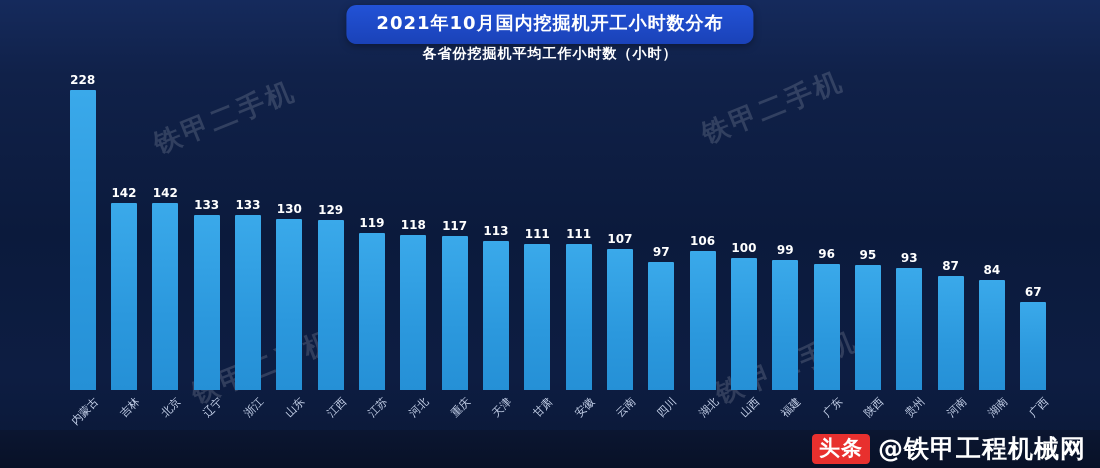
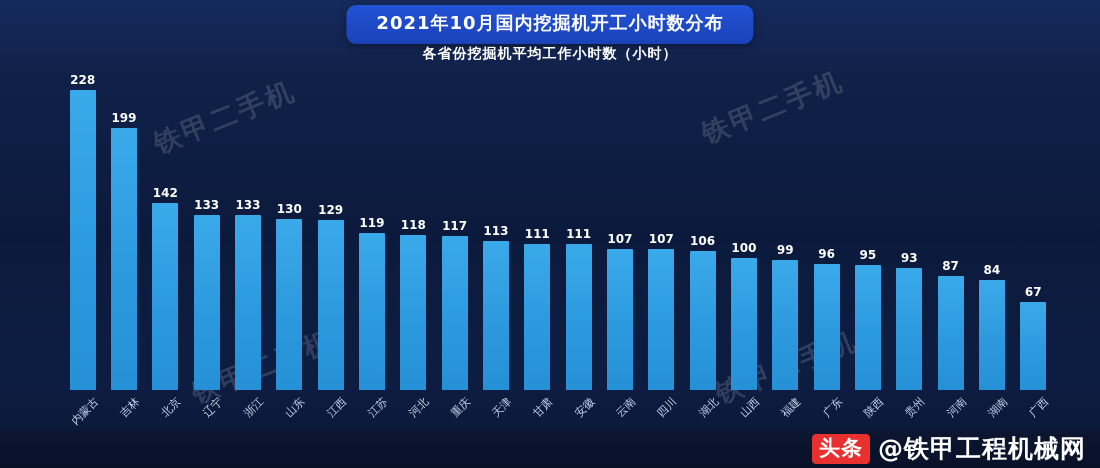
吉林: 142 -> 199
四川: 97 -> 107
